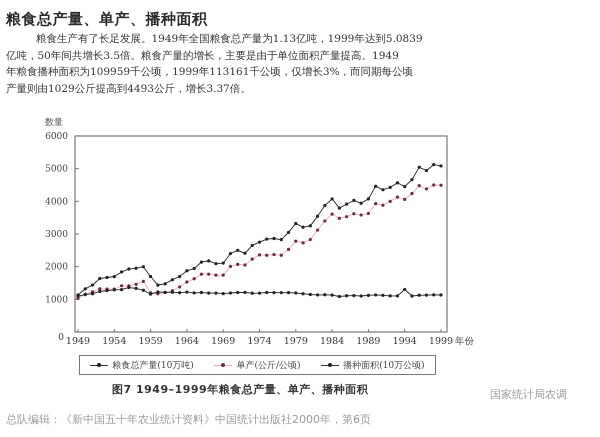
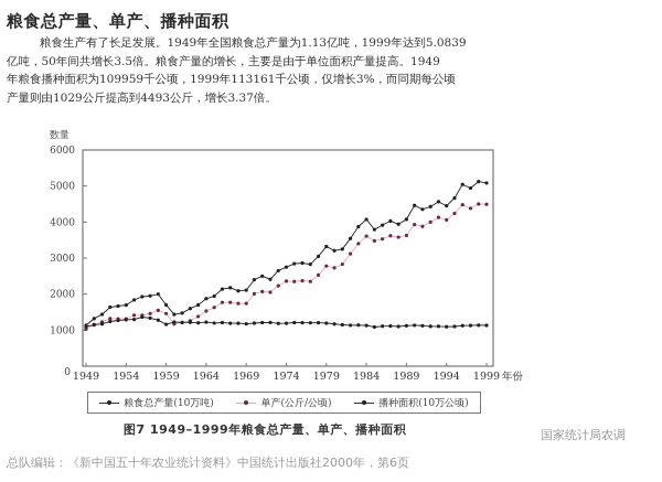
单产(公斤/公顷)/1959: 1200 -> 1500
播种面积(10万公顷)/1994: 1300 -> 1100
